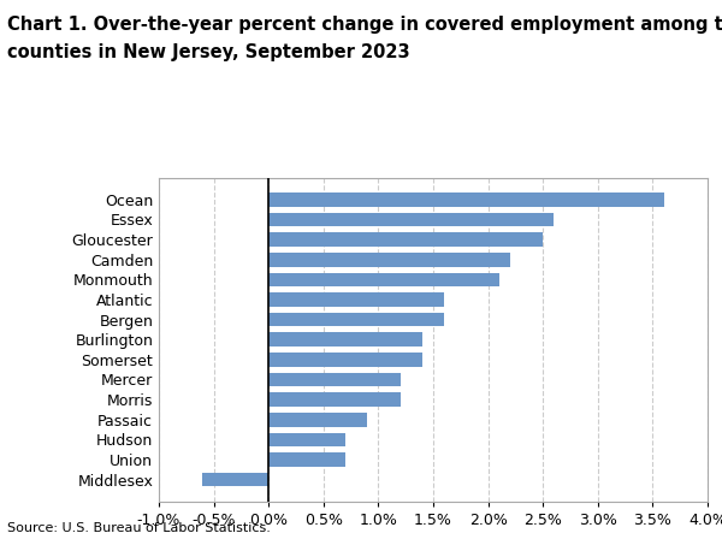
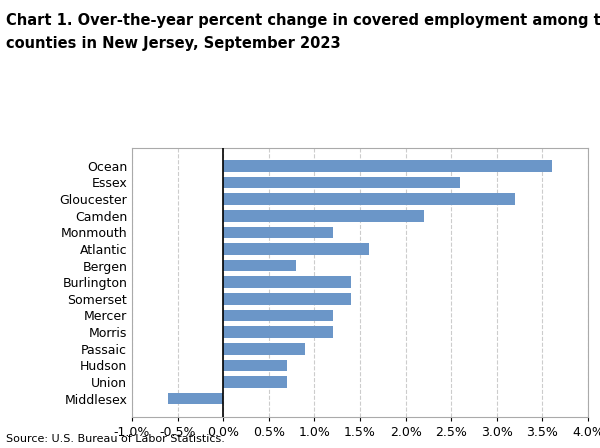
Gloucester: 2.5% -> 3.2%
Monmouth: 2.1% -> 1.2%
Bergen: 1.6% -> 0.8%
